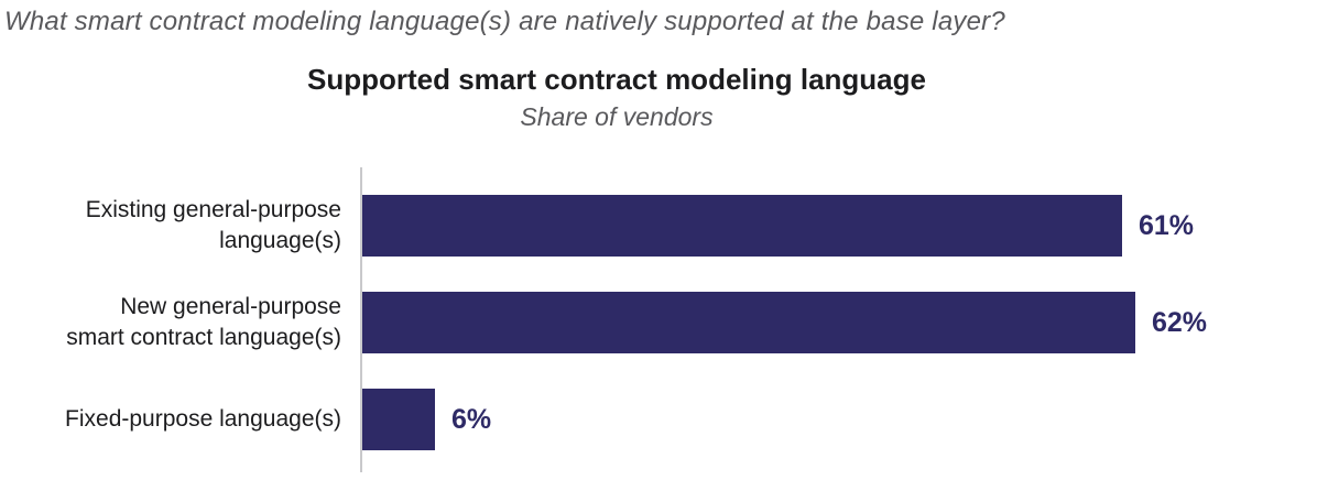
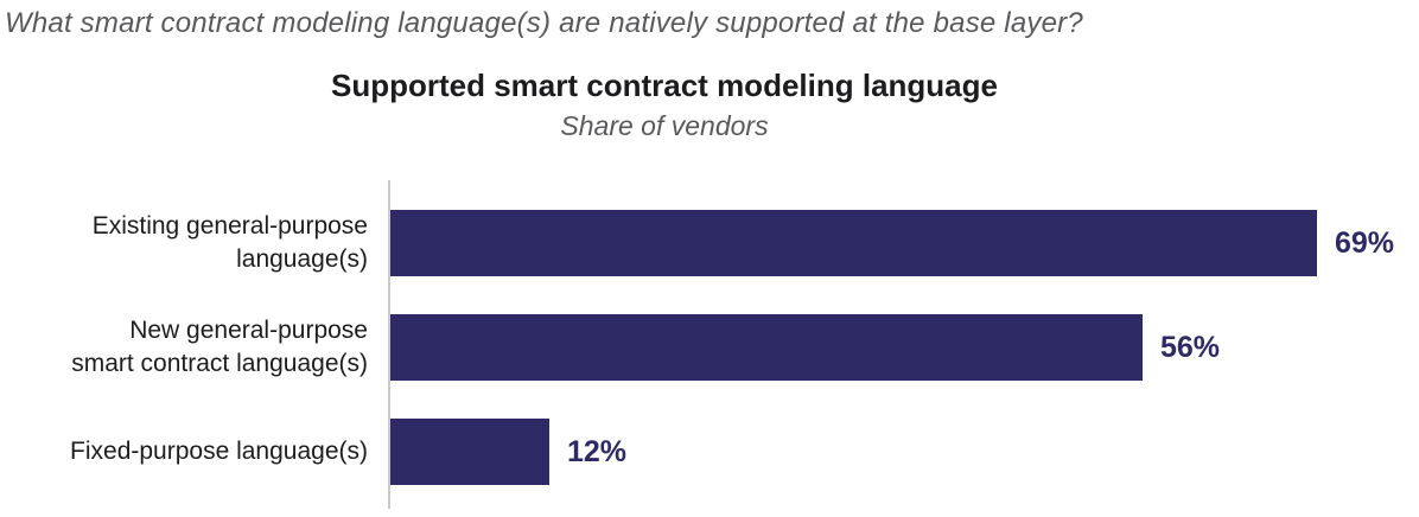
Existing general-purpose language(s): 61% -> 69%
New general-purpose smart contract language(s): 62% -> 56%
Fixed-purpose language(s): 6% -> 12%
